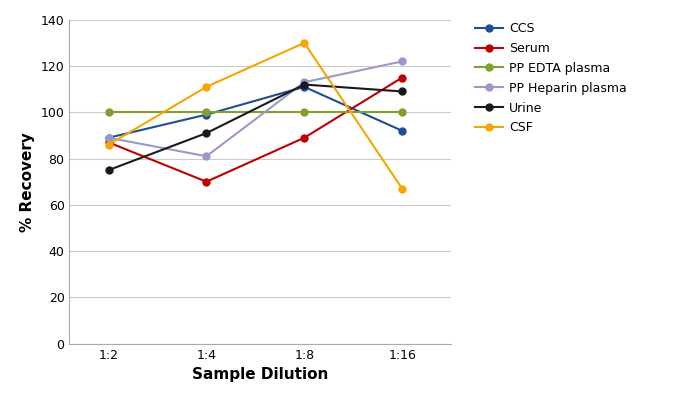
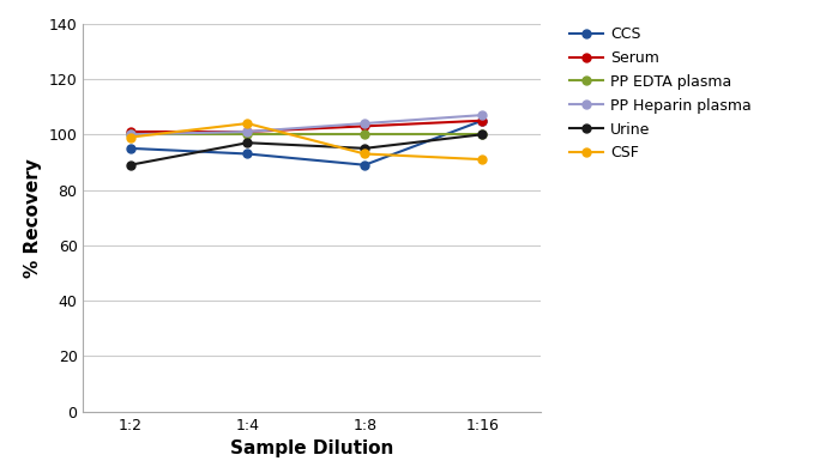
CCS/1:2: 89 -> 95
Serum/1:2: 87 -> 101
PP Heparin plasma/1:2: 89 -> 100
Urine/1:2: 75 -> 89
CSF/1:2: 86 -> 99
CCS/1:4: 99 -> 93
Serum/1:4: 70 -> 101
PP Heparin plasma/1:4: 81 -> 101
Urine/1:4: 91 -> 97
CSF/1:4: 111 -> 104
CCS/1:8: 111 -> 89
Serum/1:8: 89 -> 103
PP Heparin plasma/1:8: 113 -> 104
Urine/1:8: 112 -> 95
CSF/1:8: 130 -> 93
CCS/1:16: 92 -> 105
Serum/1:16: 115 -> 105
PP Heparin plasma/1:16: 122 -> 107
Urine/1:16: 109 -> 100
CSF/1:16: 67 -> 91
